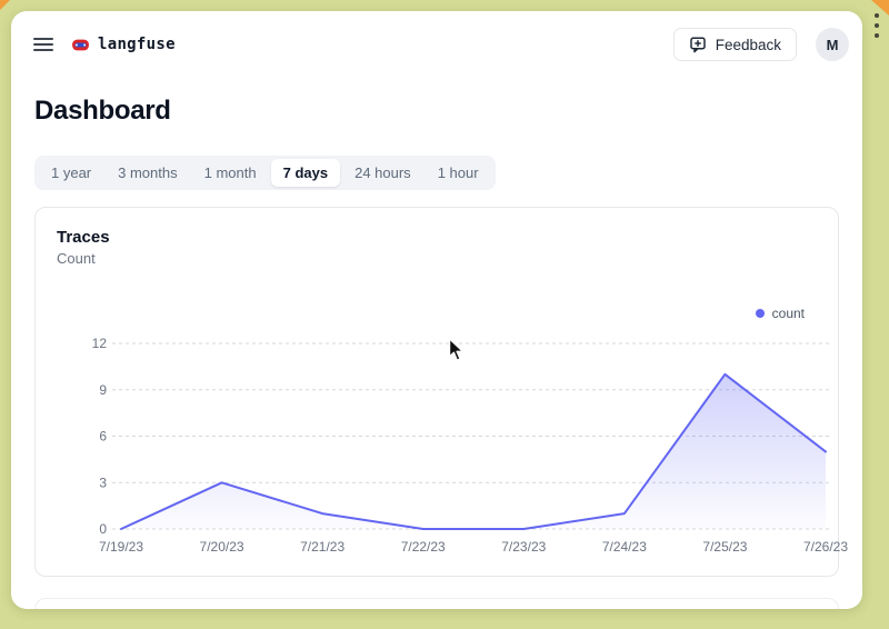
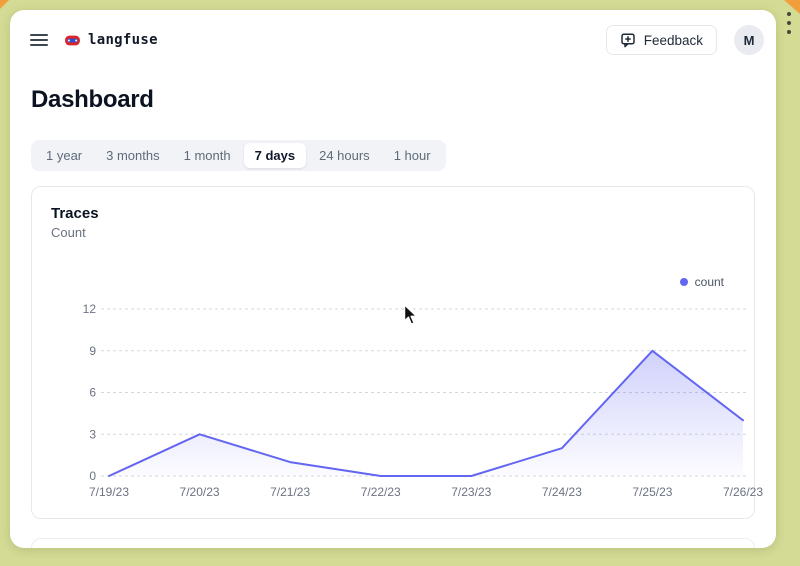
7/24/23: 1 -> 2
7/25/23: 10 -> 9
7/26/23: 5 -> 4
